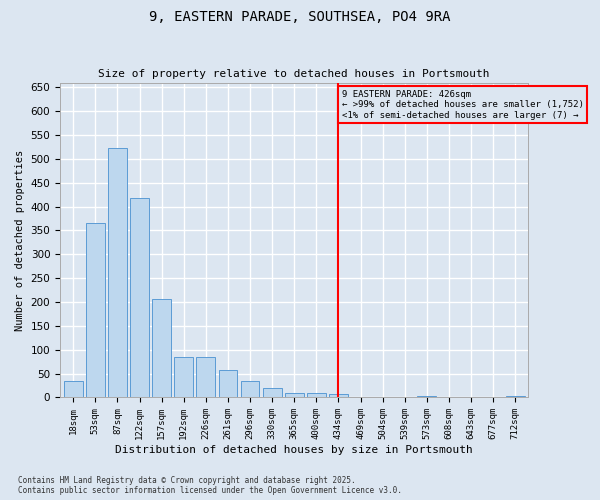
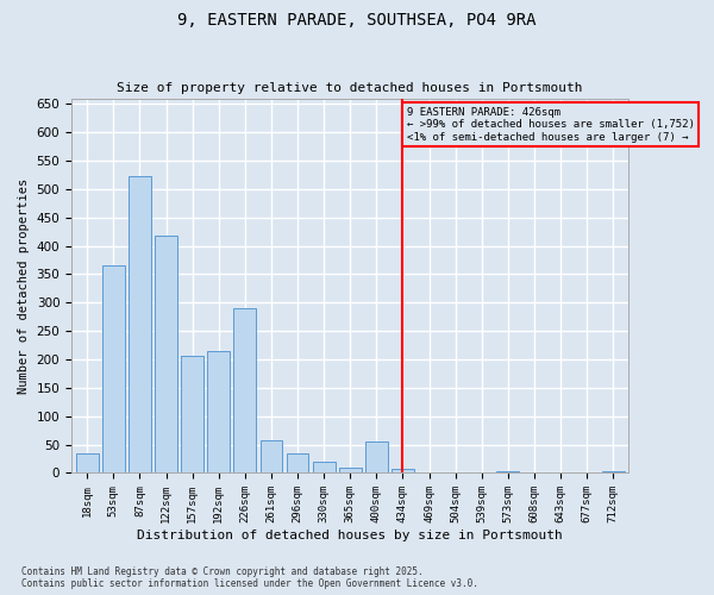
192sqm: 85 -> 215
226sqm: 85 -> 290
400sqm: 10 -> 55
